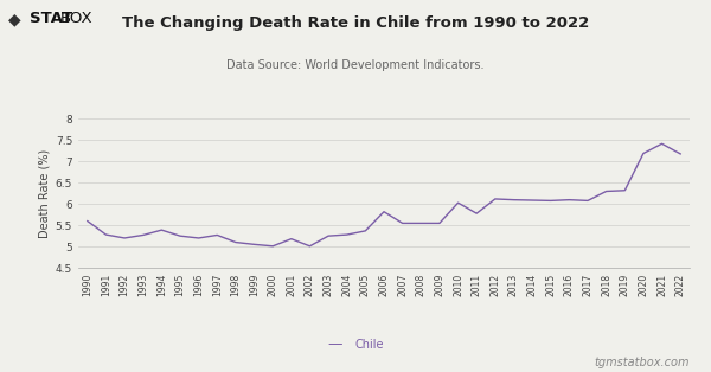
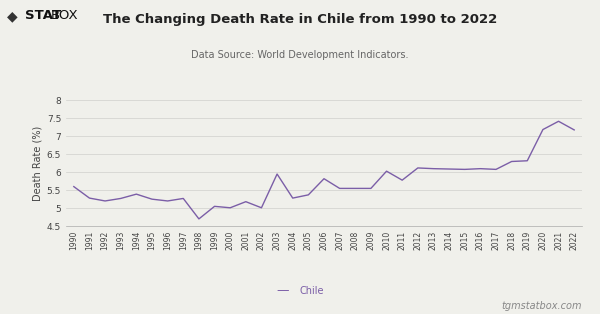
1998: 5.10 -> 4.70
2003: 5.25 -> 5.95
